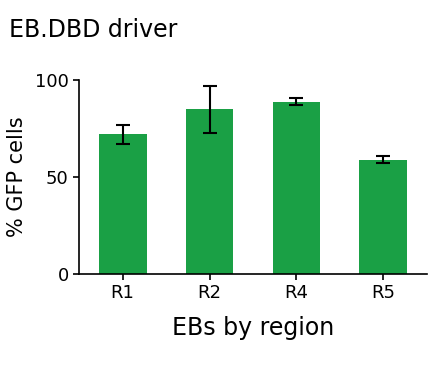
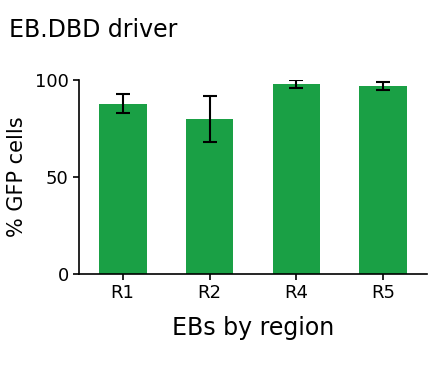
R1: 72 -> 88
R2: 85 -> 80
R4: 89 -> 98
R5: 59 -> 97
